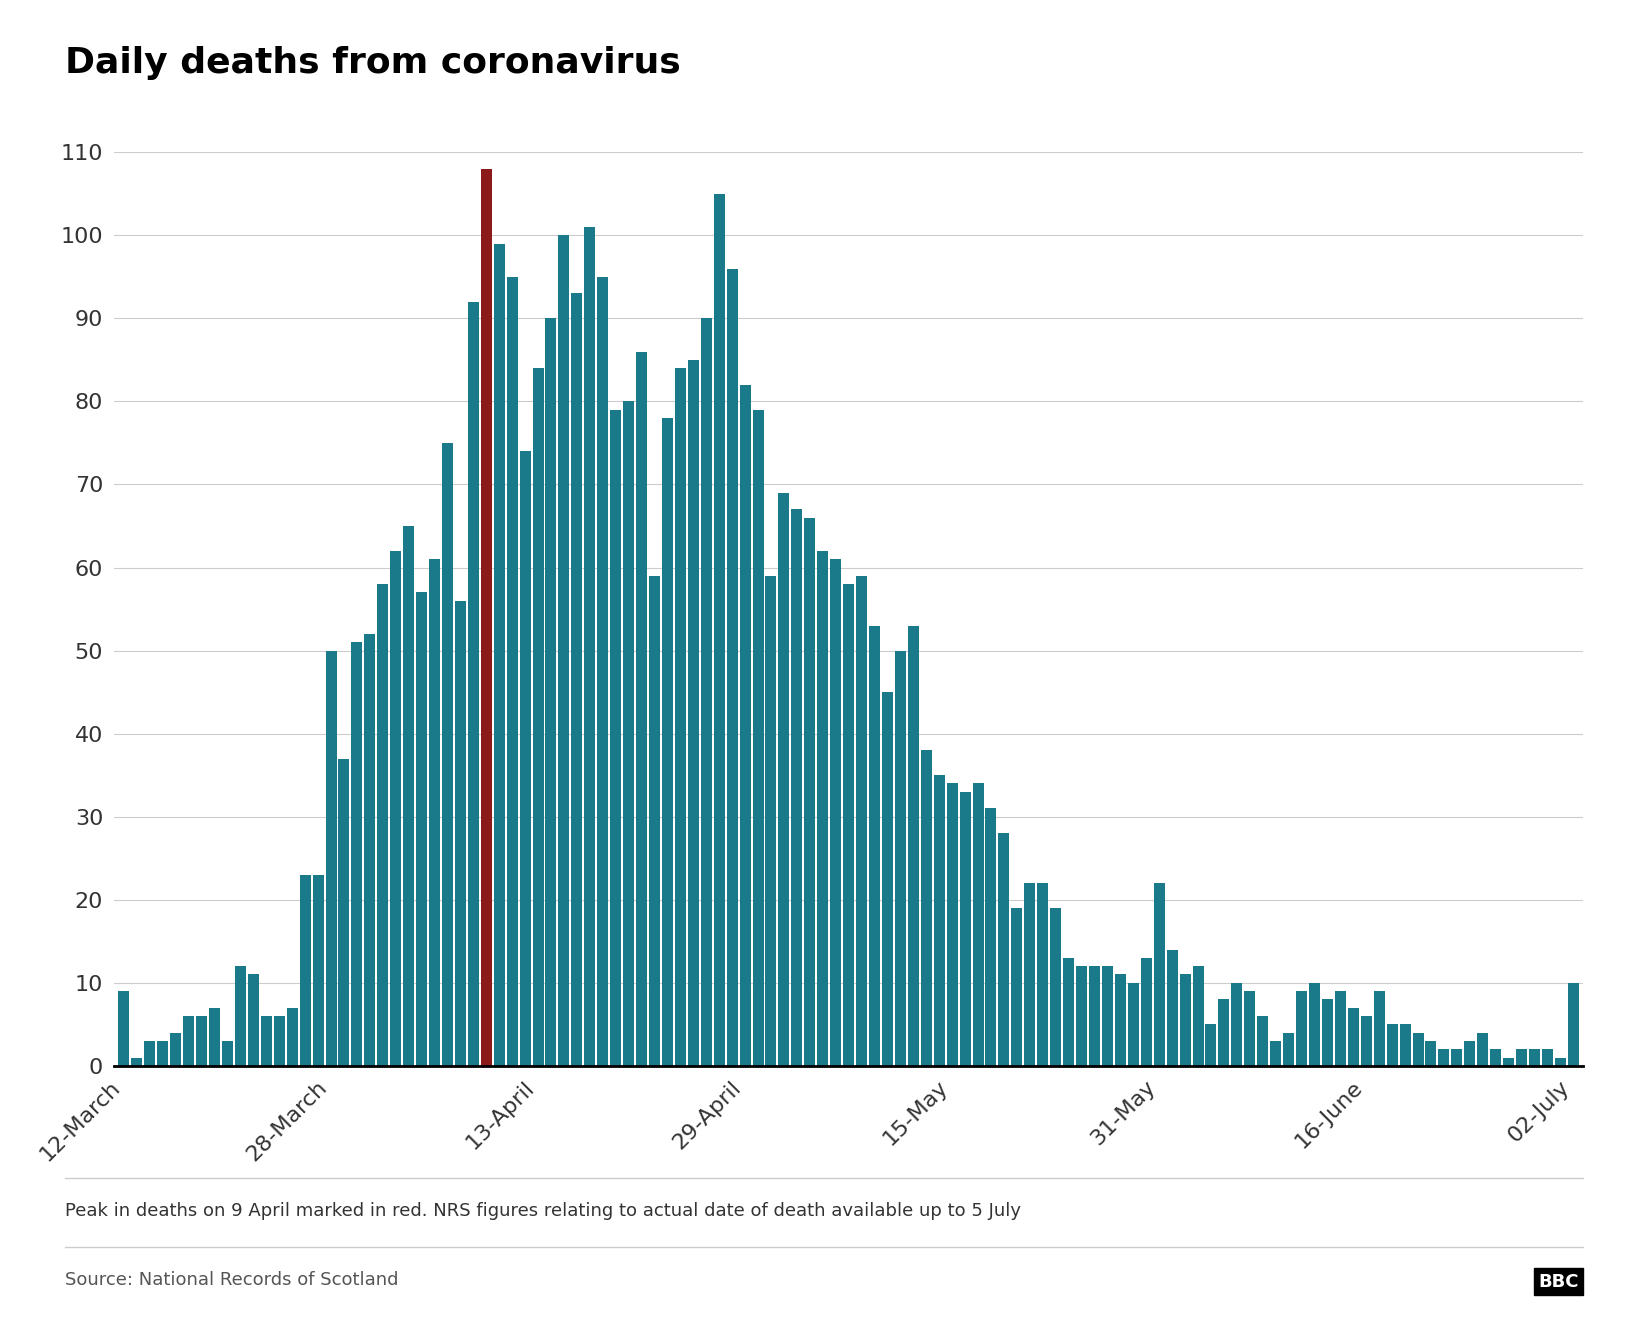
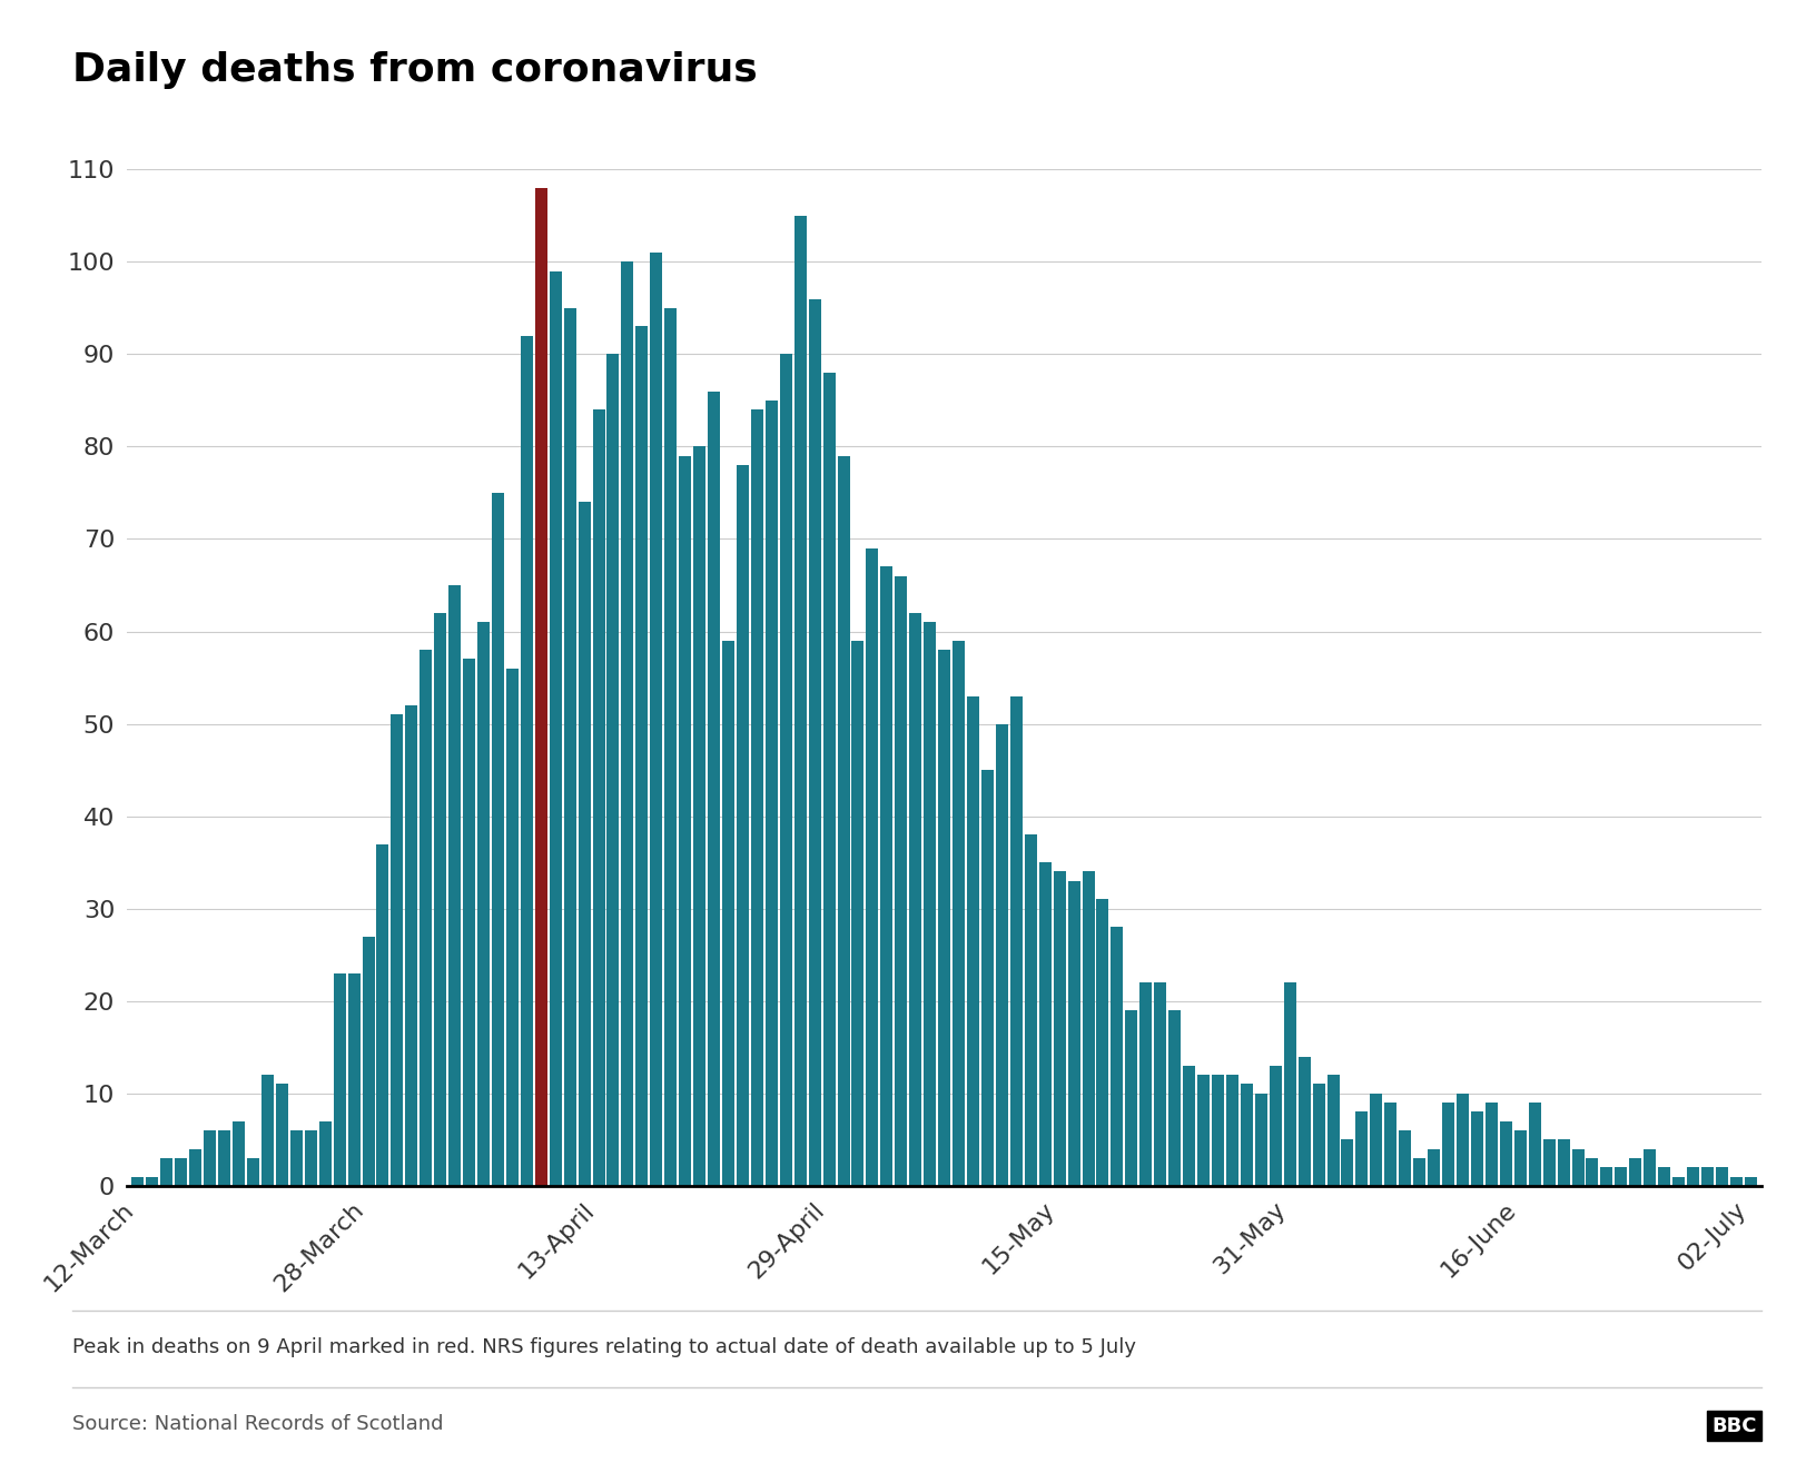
12-March: 9 -> 1
28-March: 50 -> 27
29-April: 82 -> 88
02-July: 10 -> 1
